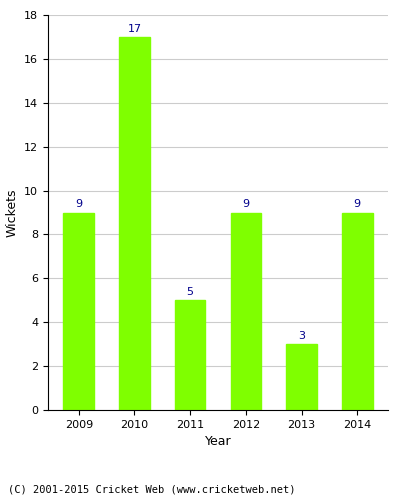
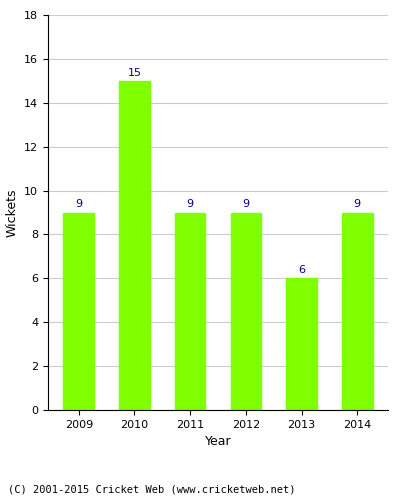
2010: 17 -> 15
2011: 5 -> 9
2013: 3 -> 6
